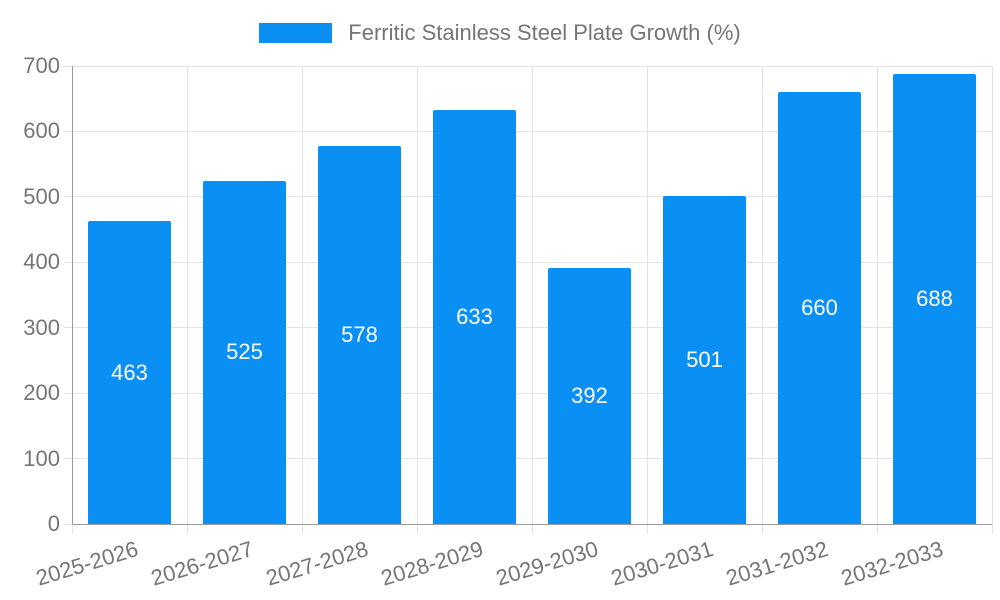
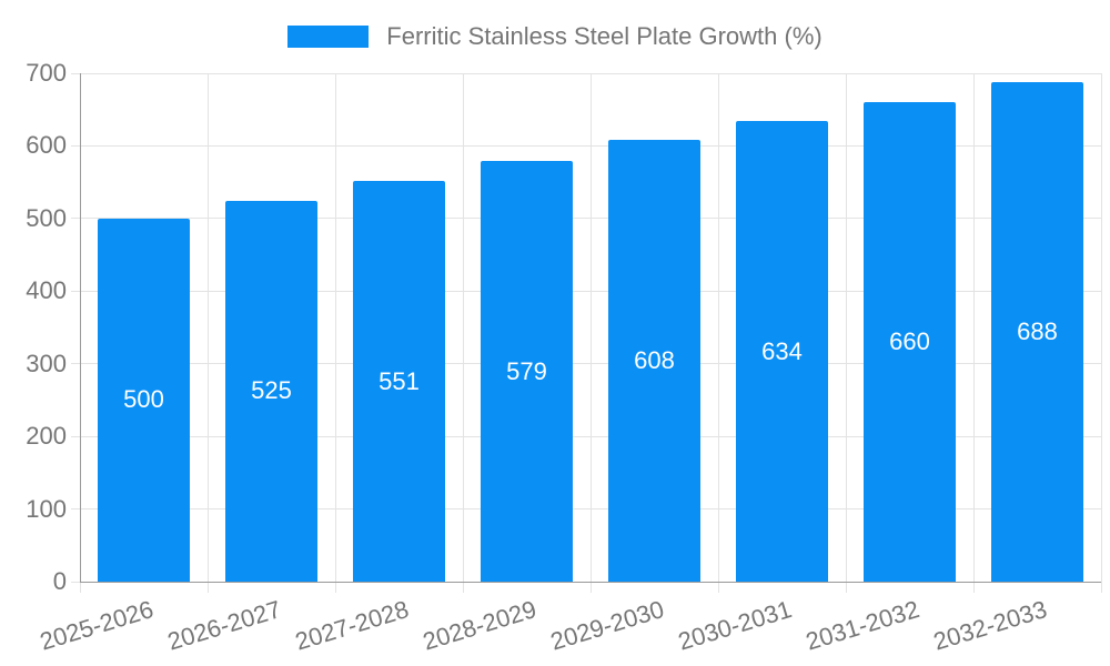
2025-2026: 463 -> 500
2027-2028: 578 -> 551
2028-2029: 633 -> 579
2029-2030: 392 -> 608
2030-2031: 501 -> 634
